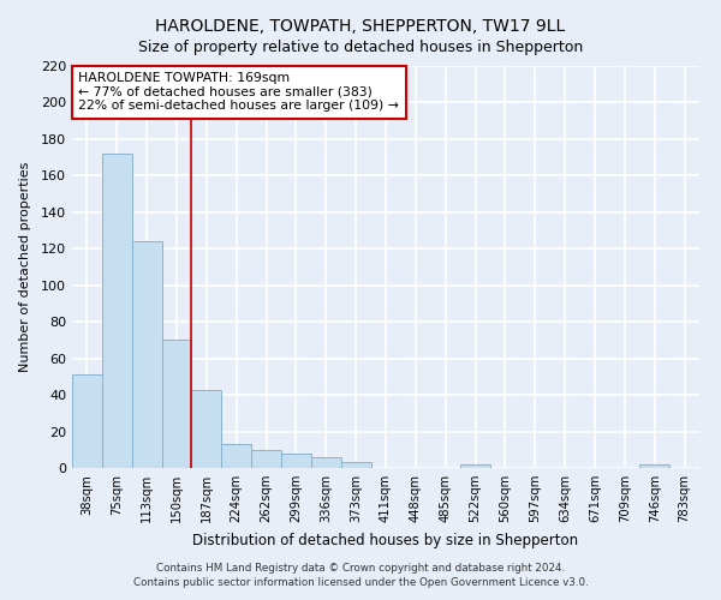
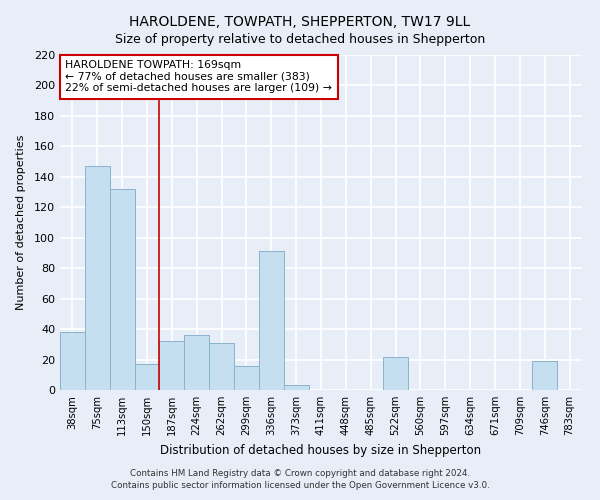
38sqm: 51 -> 38
75sqm: 172 -> 147
113sqm: 124 -> 132
150sqm: 70 -> 17
187sqm: 43 -> 32
224sqm: 13 -> 36
262sqm: 10 -> 31
299sqm: 8 -> 16
336sqm: 6 -> 91
522sqm: 2 -> 22
746sqm: 2 -> 19
